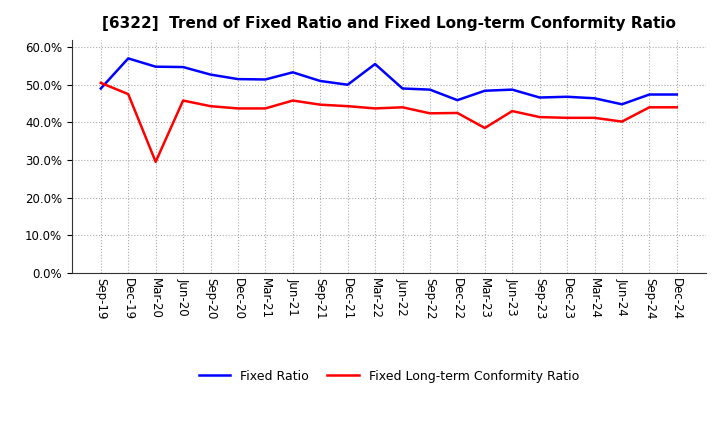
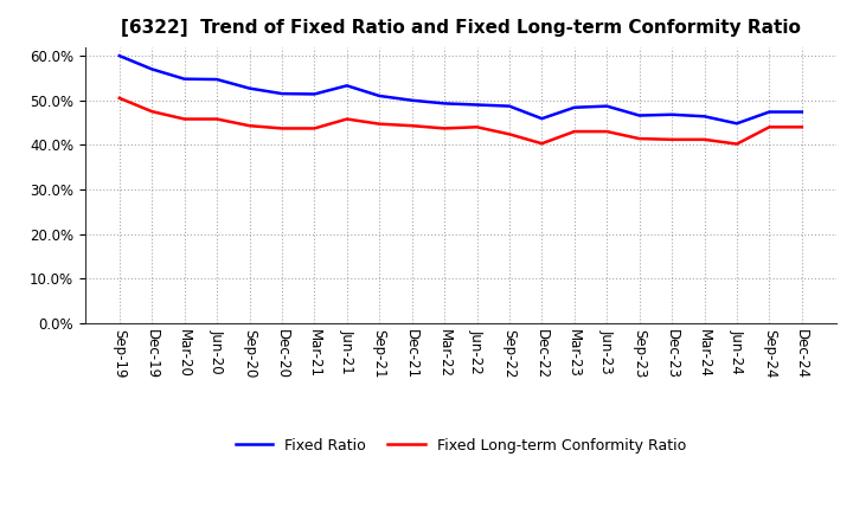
Fixed Ratio/Sep-19: 49.0% -> 60.0%
Fixed Long-term Conformity Ratio/Mar-20: 29.5% -> 45.8%
Fixed Ratio/Mar-22: 55.5% -> 49.3%
Fixed Long-term Conformity Ratio/Dec-22: 42.5% -> 40.3%
Fixed Long-term Conformity Ratio/Mar-23: 38.5% -> 43.0%
